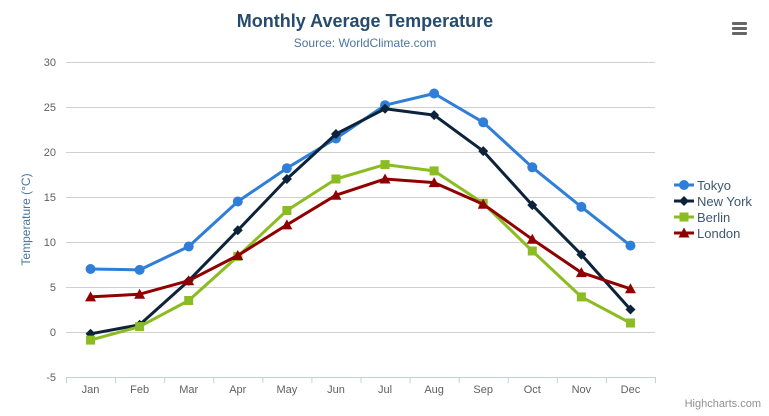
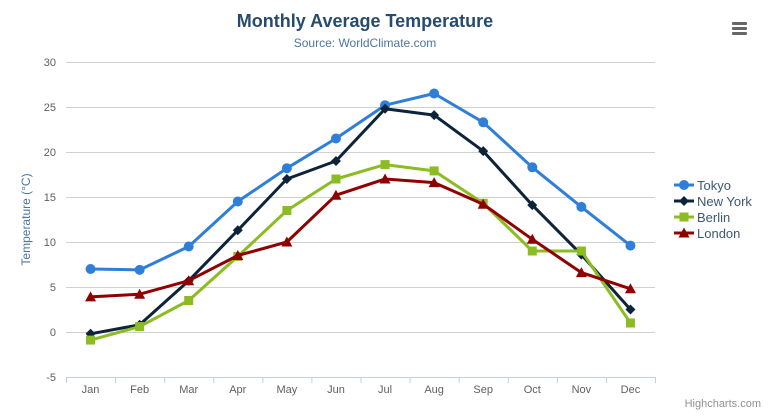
London/May: 12 -> 10
New York/Jun: 22 -> 19
Berlin/Nov: 4 -> 9
